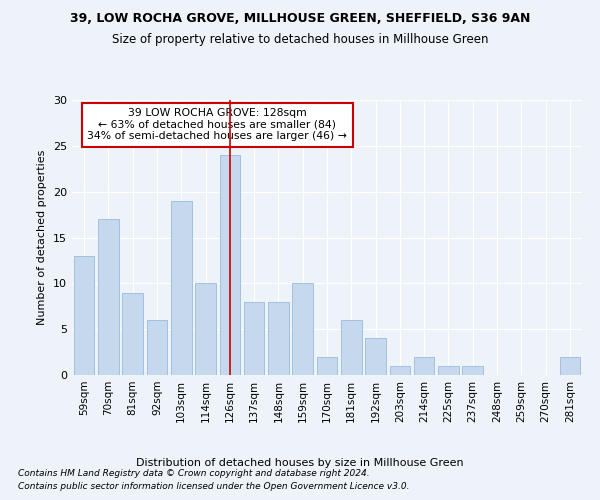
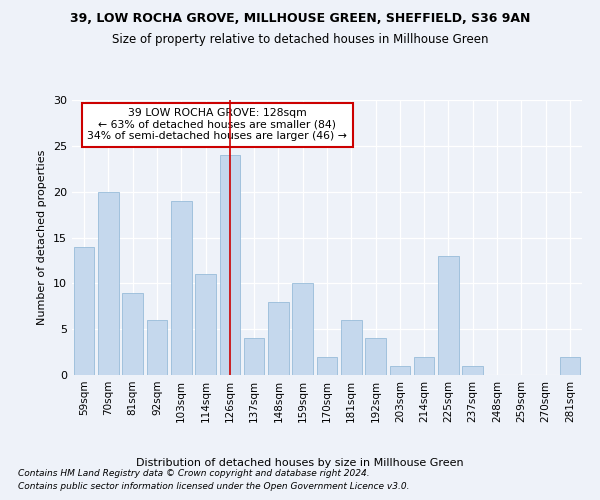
59sqm: 13 -> 14
70sqm: 17 -> 20
114sqm: 10 -> 11
137sqm: 8 -> 4
225sqm: 1 -> 13
